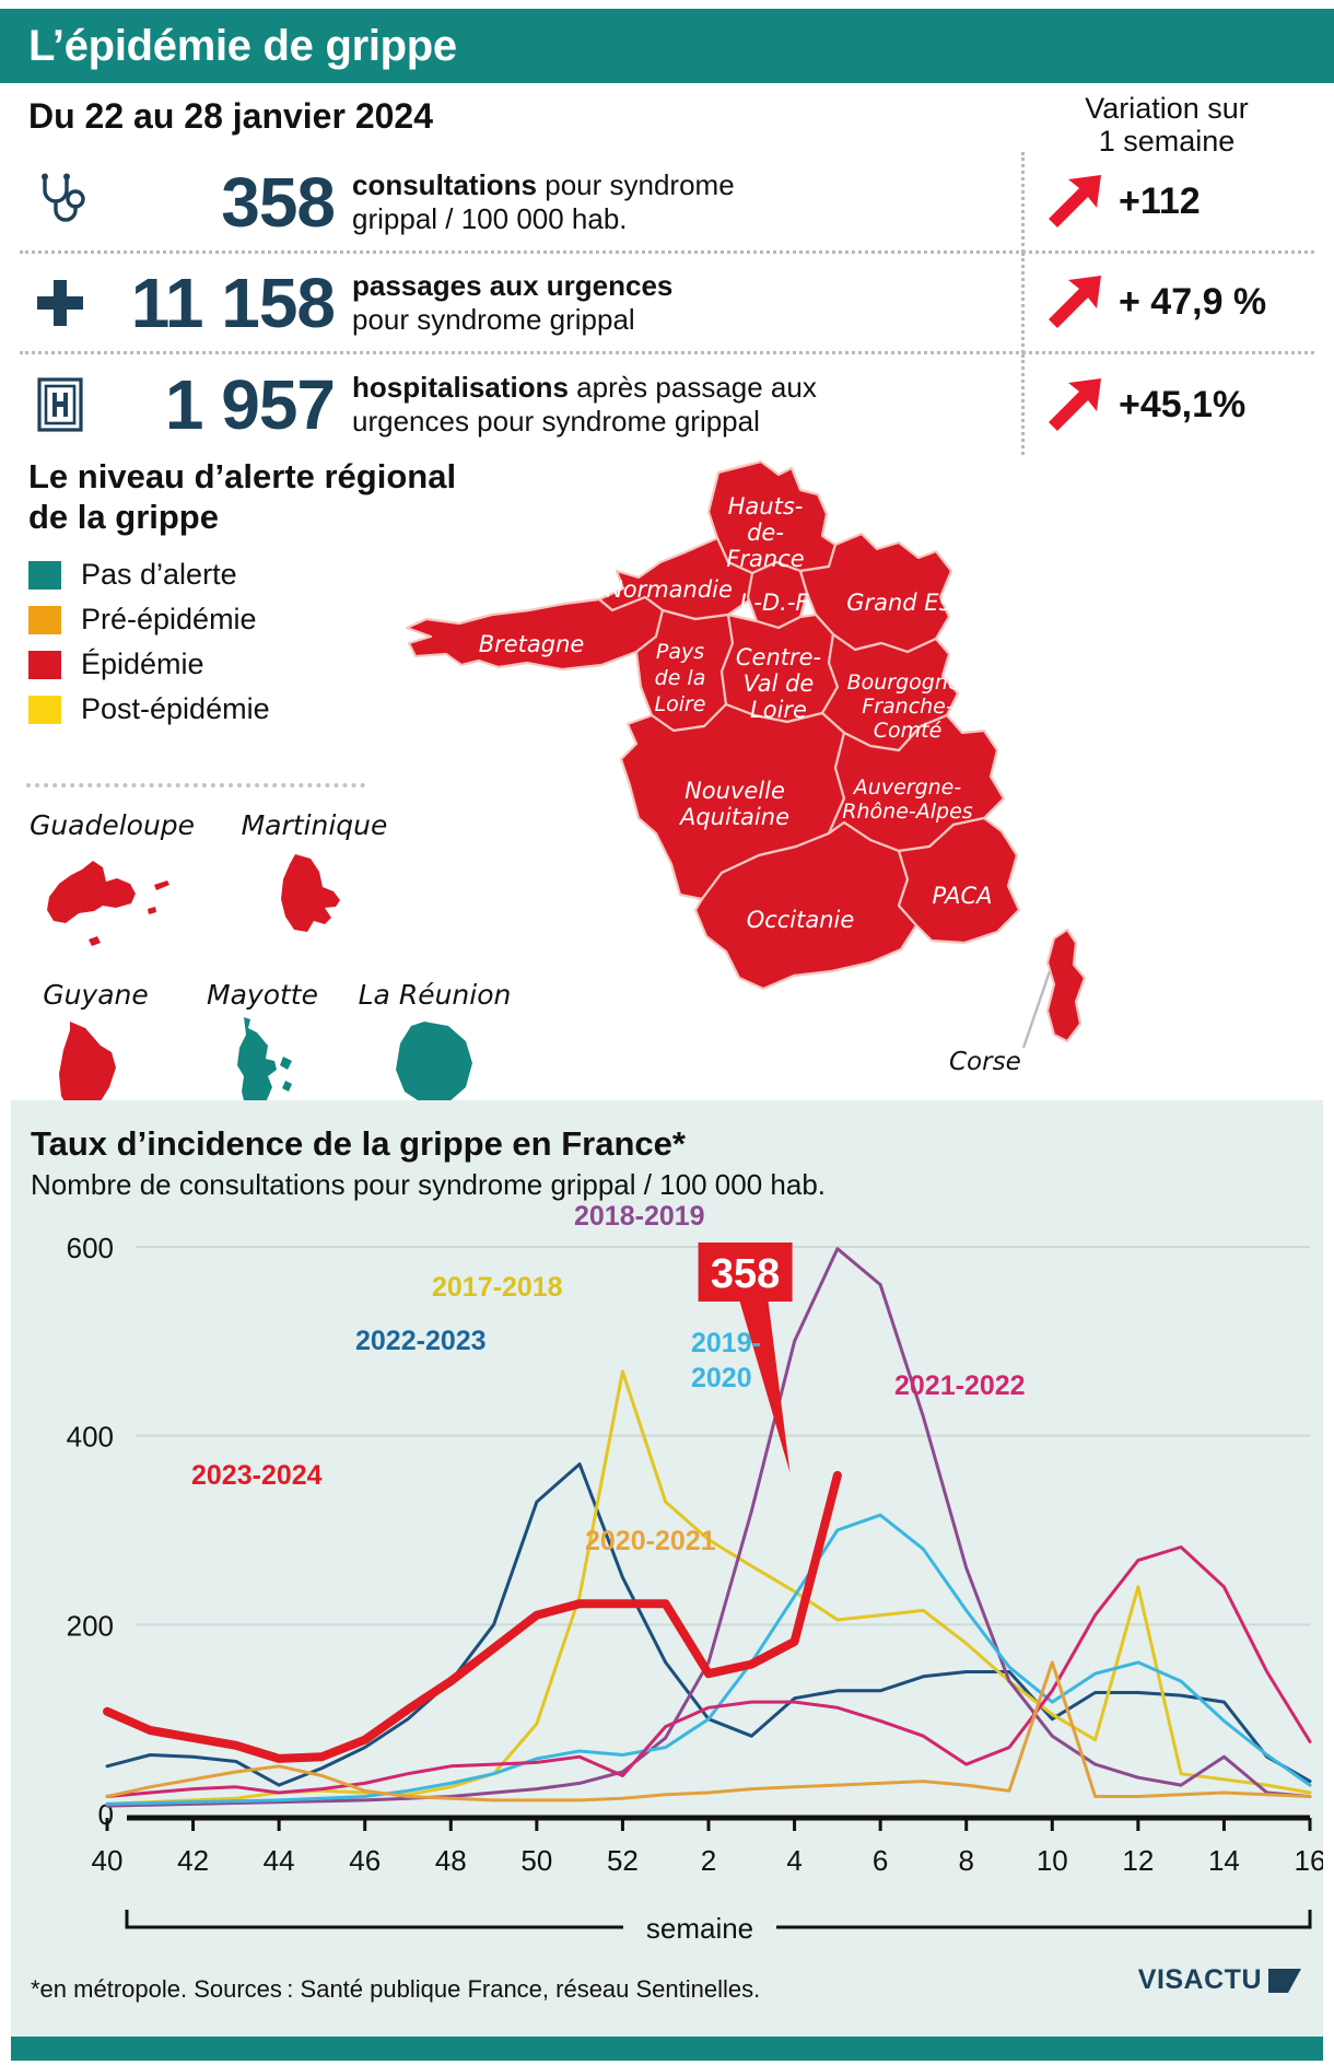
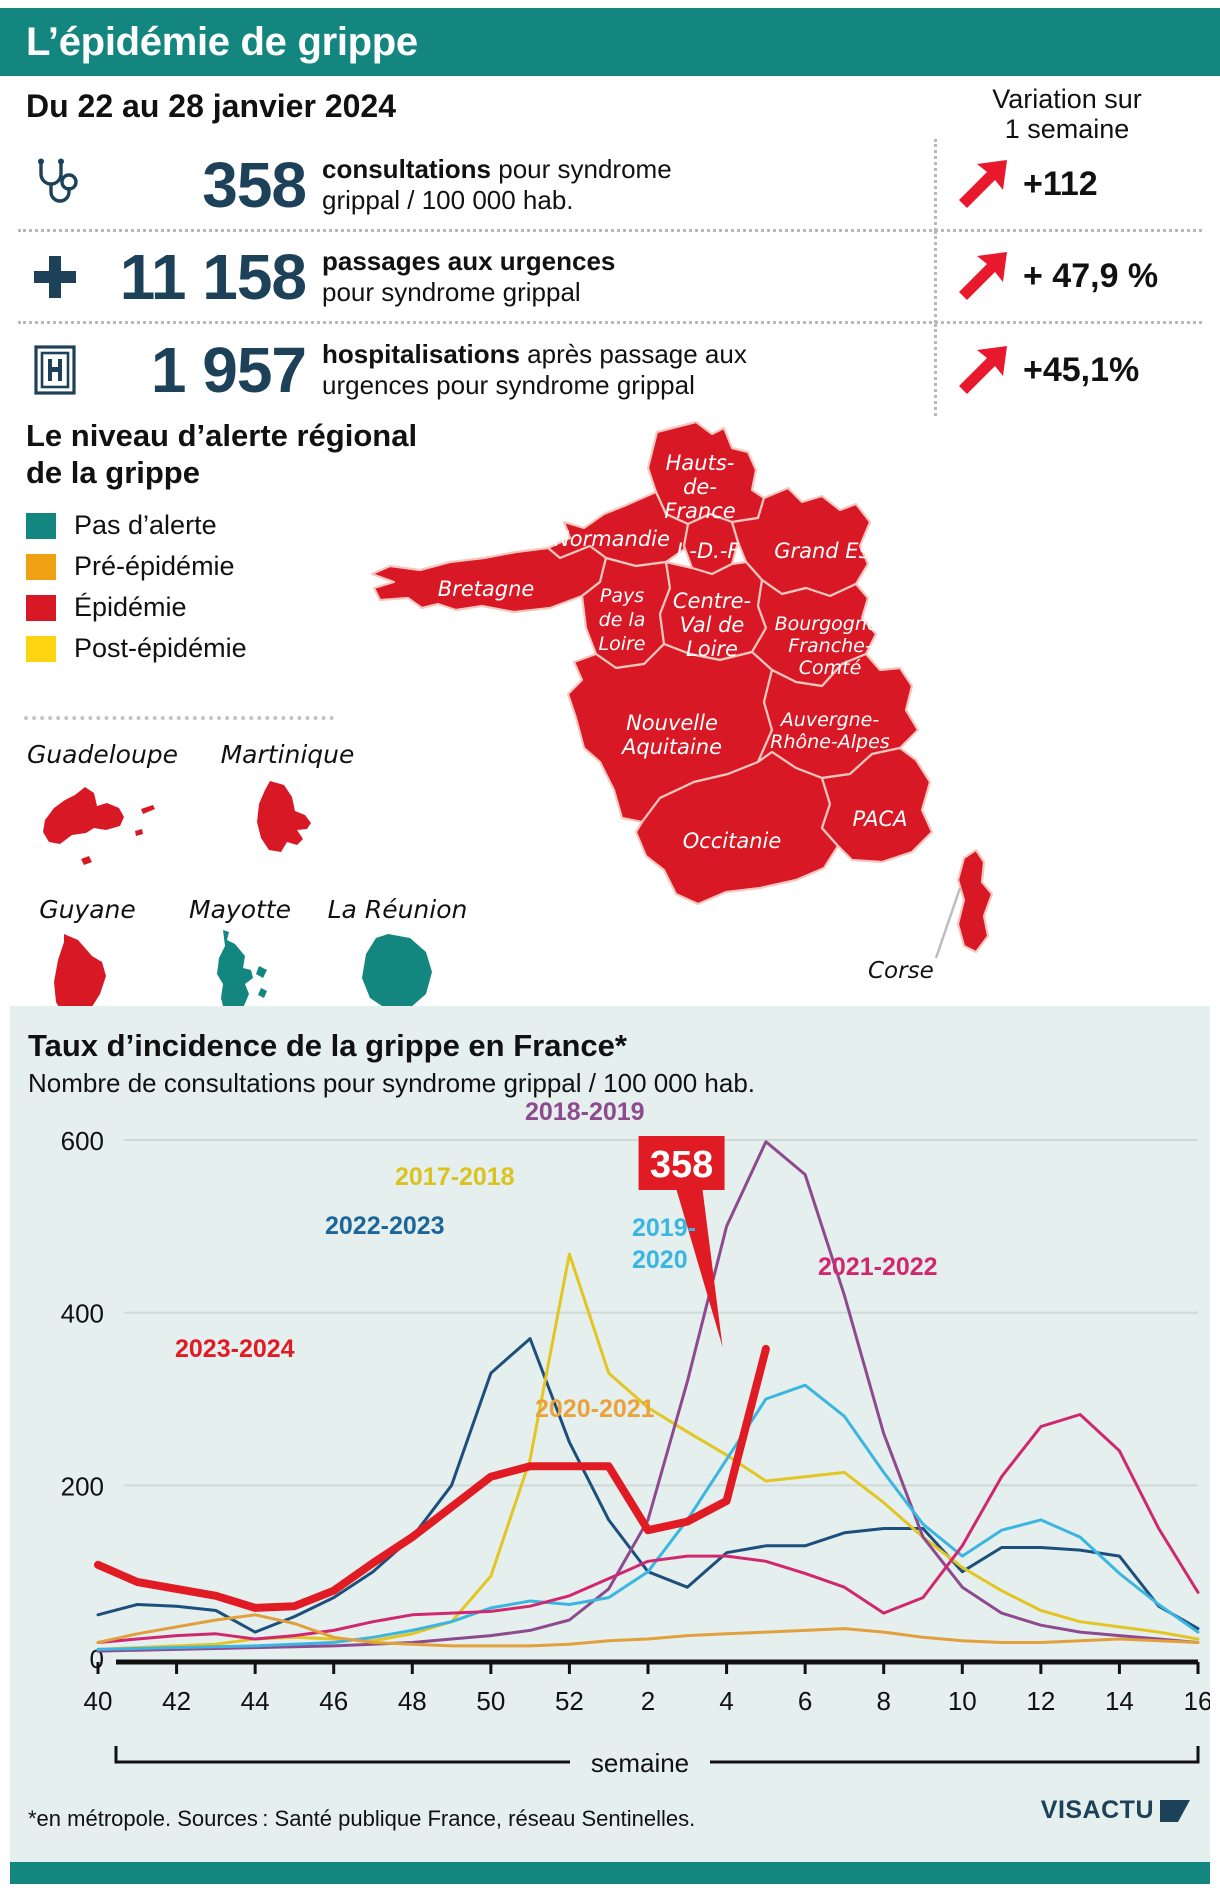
2021-2022/52: 40 -> 70
2020-2021/10: 160 -> 20
2017-2018/12: 240 -> 60
2018-2019/14: 60 -> 30
